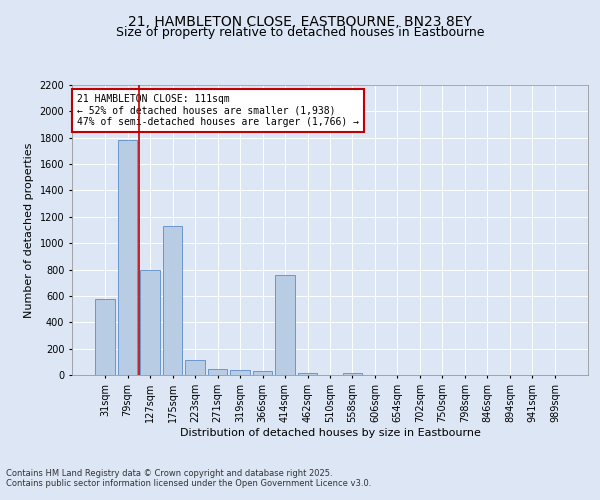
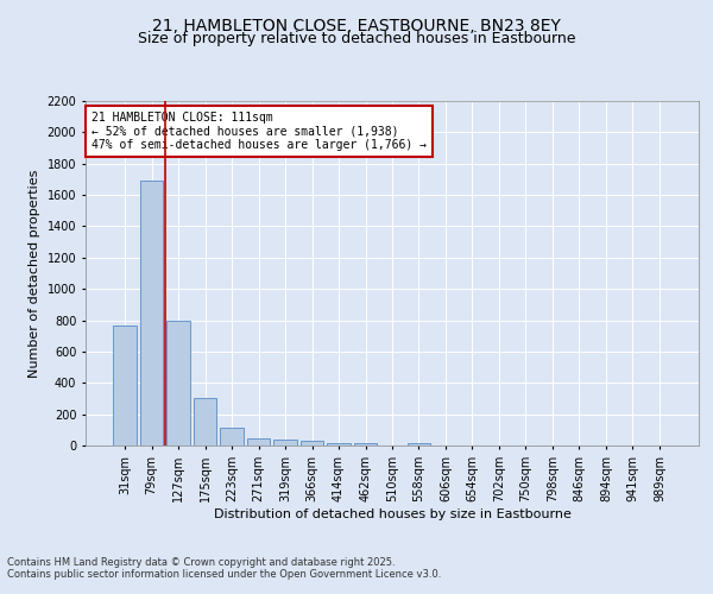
31sqm: 580 -> 770
79sqm: 1780 -> 1690
175sqm: 1130 -> 300
414sqm: 760 -> 20
